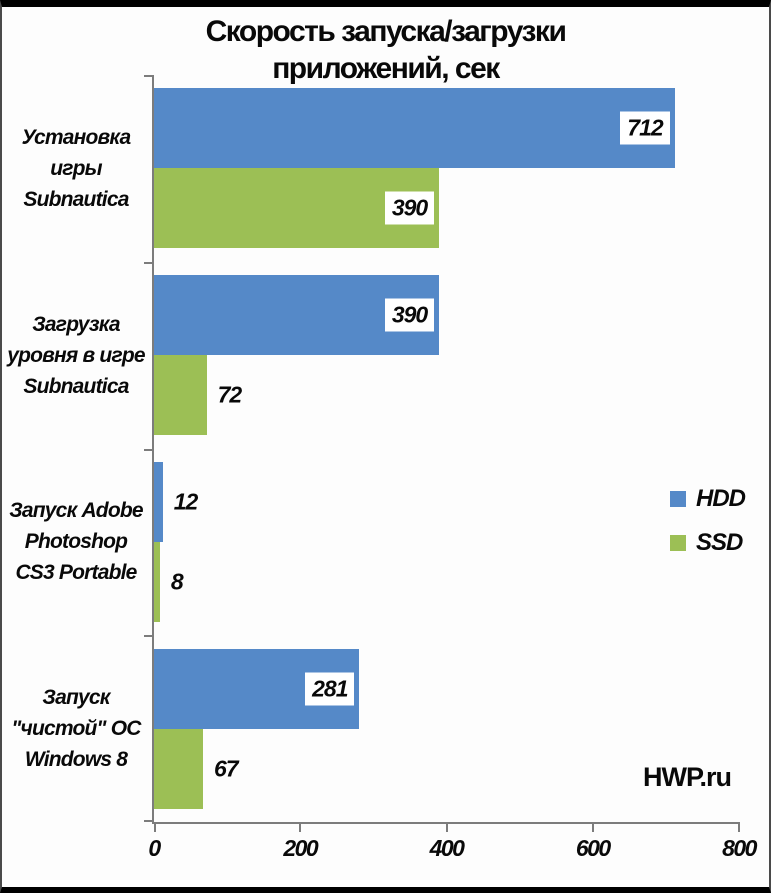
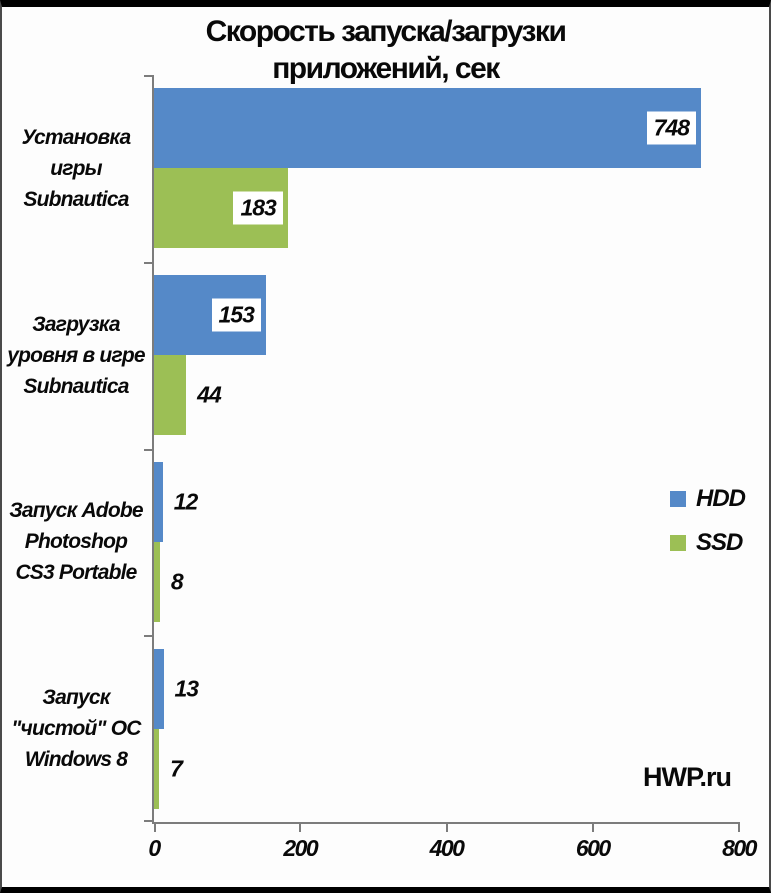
HDD/Установка игры Subnautica: 712 -> 748
SSD/Установка игры Subnautica: 390 -> 183
HDD/Загрузка уровня в игре Subnautica: 390 -> 153
SSD/Загрузка уровня в игре Subnautica: 72 -> 44
HDD/Запуск "чистой" ОС Windows 8: 281 -> 13
SSD/Запуск "чистой" ОС Windows 8: 67 -> 7
